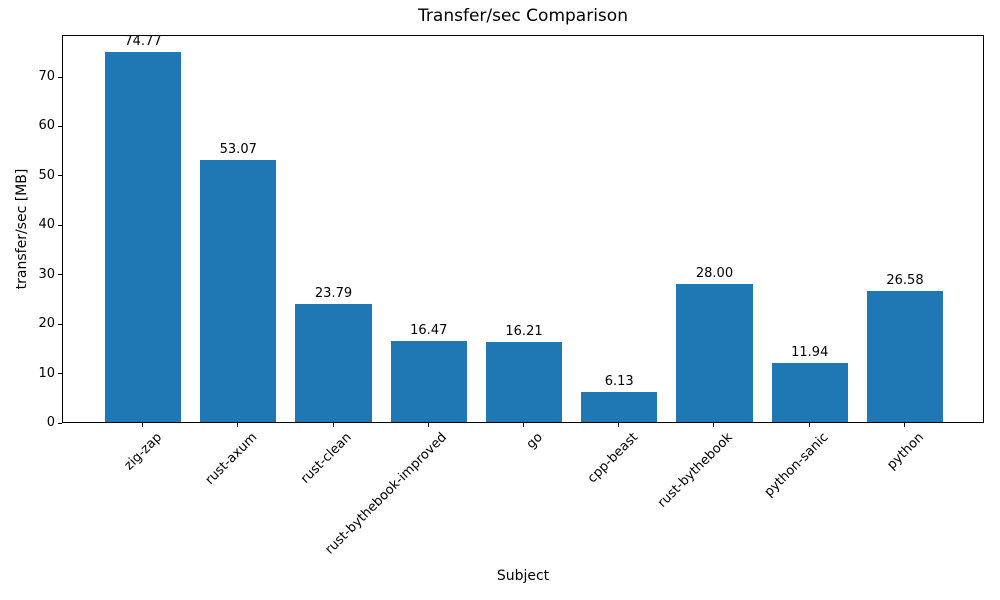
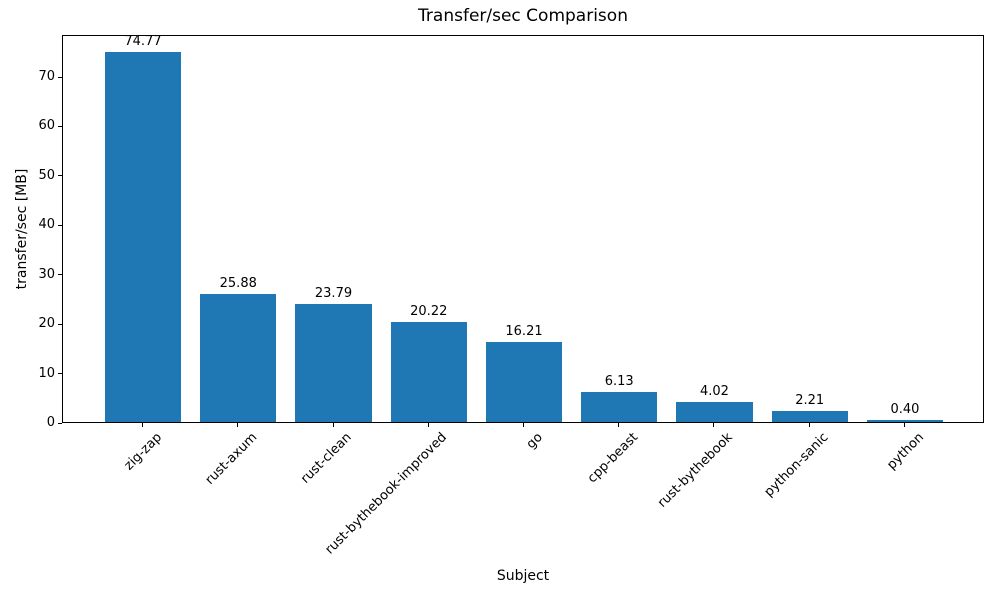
rust-axum: 53.07 -> 25.88
rust-bythebook-improved: 16.47 -> 20.22
rust-bythebook: 28.00 -> 4.02
python-sanic: 11.94 -> 2.21
python: 26.58 -> 0.40
